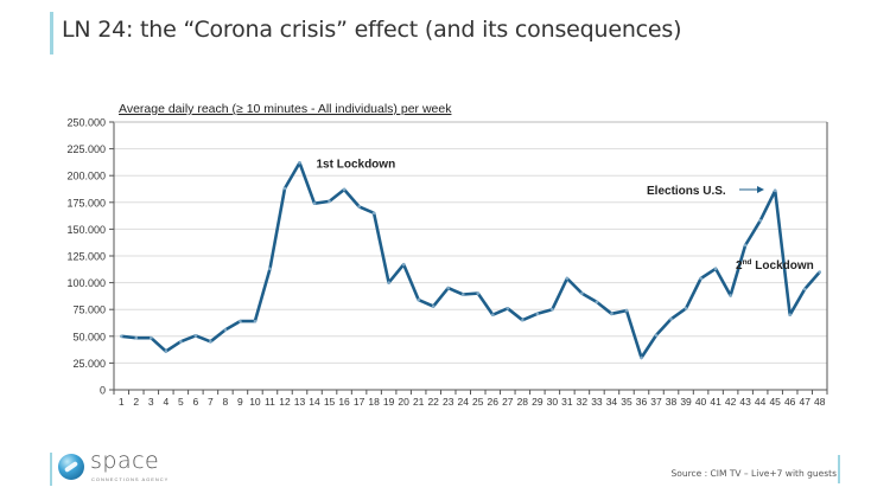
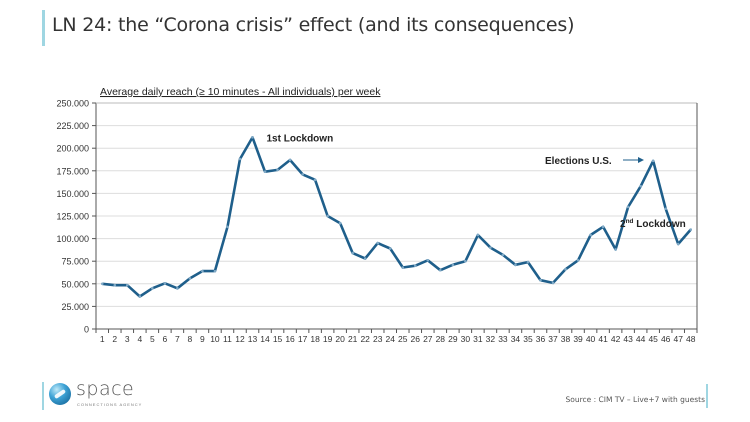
19: 100000 -> 120000
25: 90000 -> 70000
36: 30000 -> 50000
46: 70000 -> 130000
